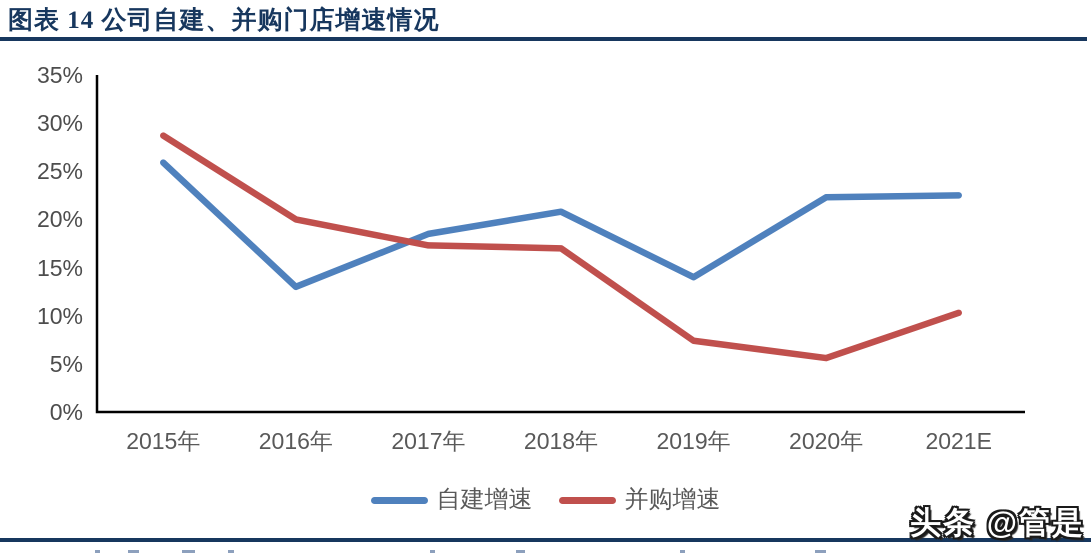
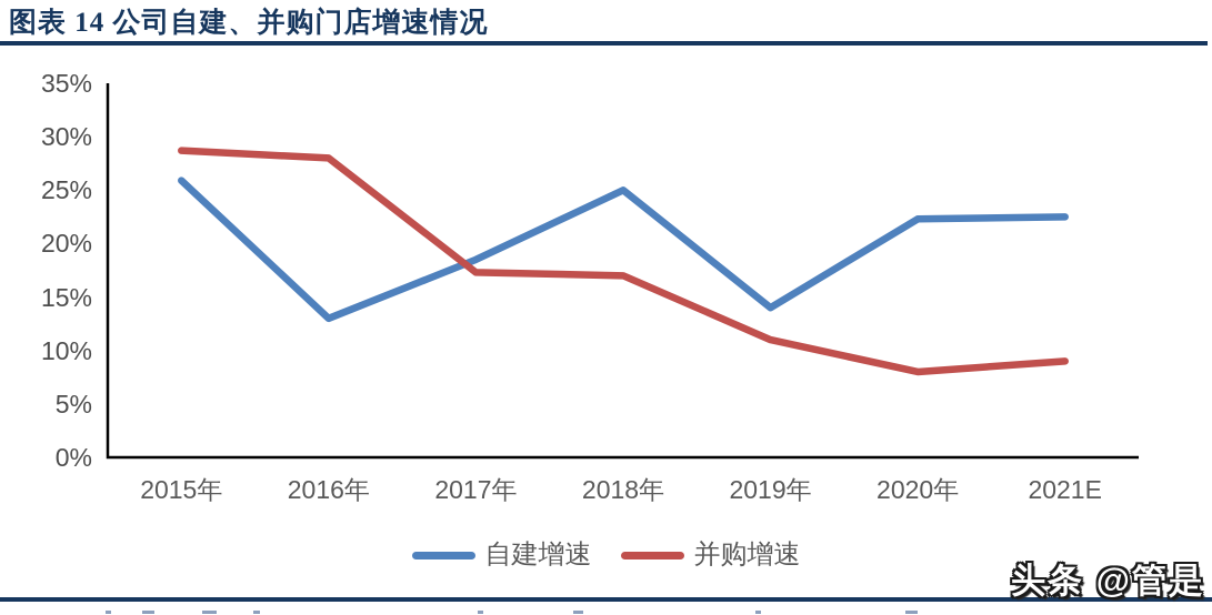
并购增速/2016年: 20% -> 28%
自建增速/2018年: 21% -> 25%
并购增速/2019年: 7% -> 11%
并购增速/2020年: 6% -> 8%
并购增速/2021E: 10% -> 9%
